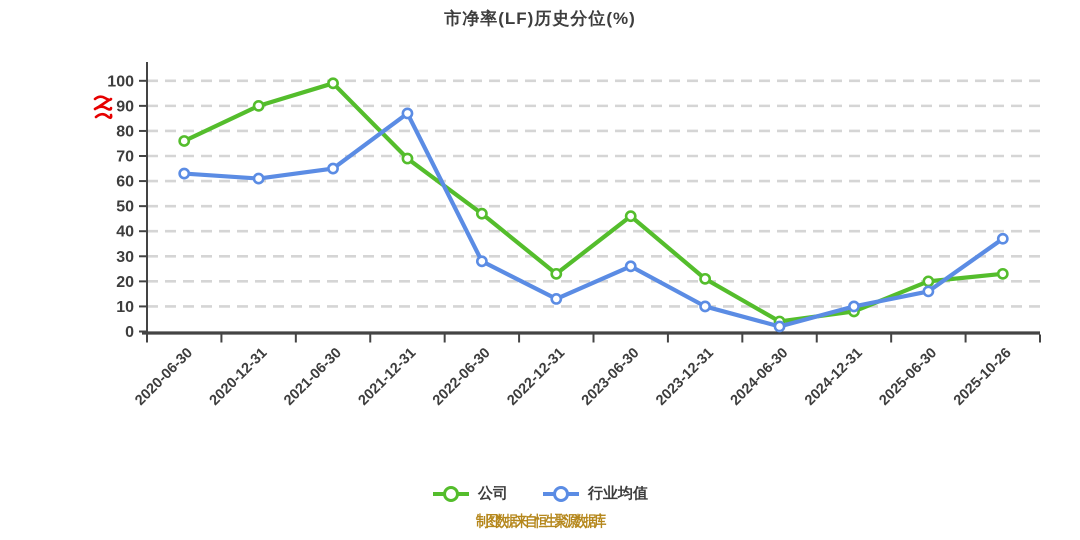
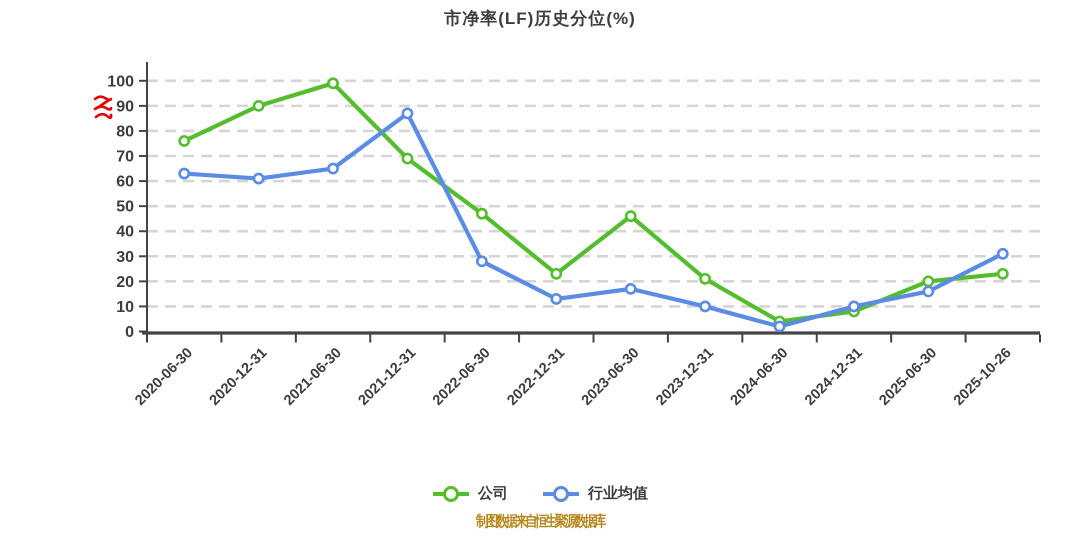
行业均值/2023-06-30: 26 -> 17
行业均值/2025-10-26: 37 -> 31
